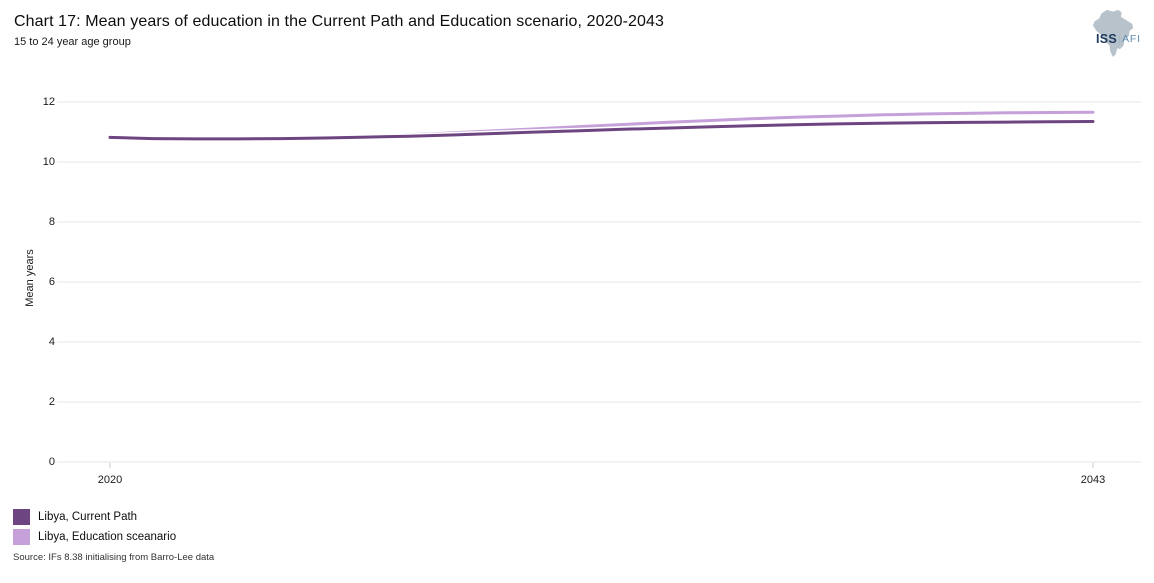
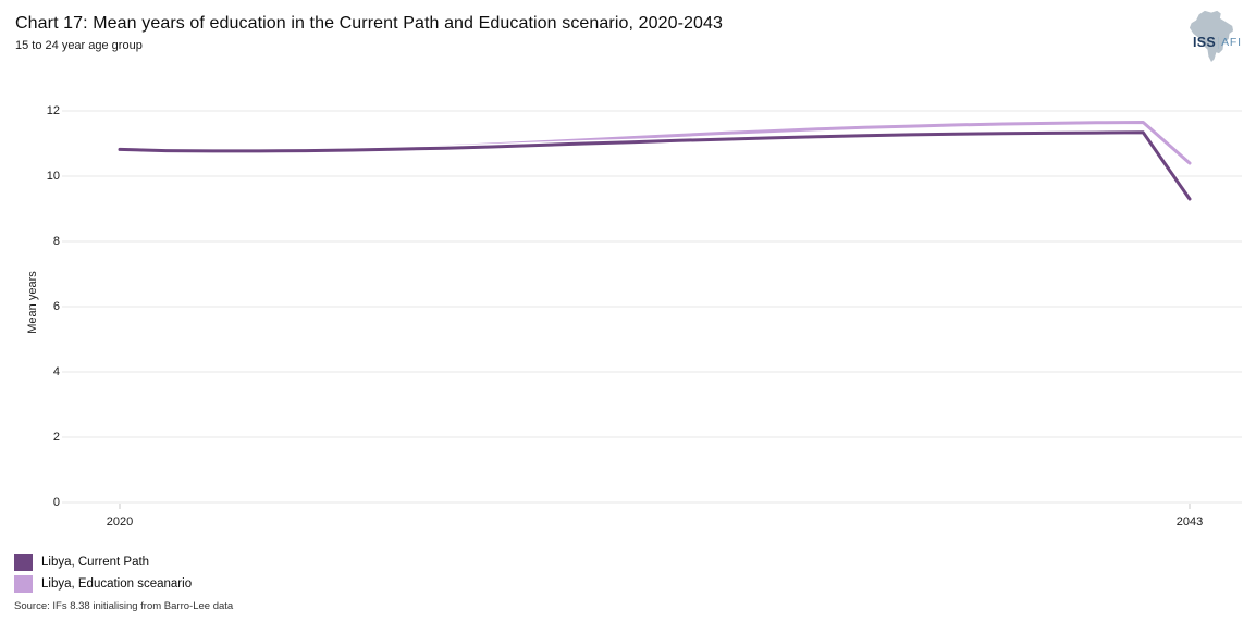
Libya, Current Path/2043: 11.3 -> 9.3
Libya, Education sceanario/2043: 11.7 -> 10.4
